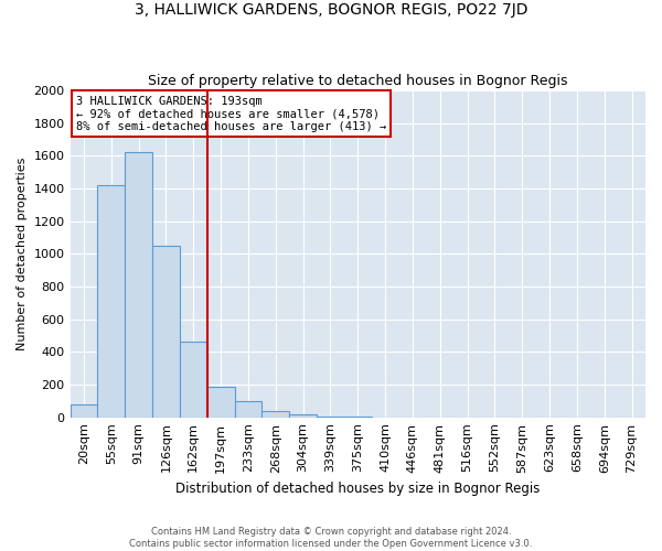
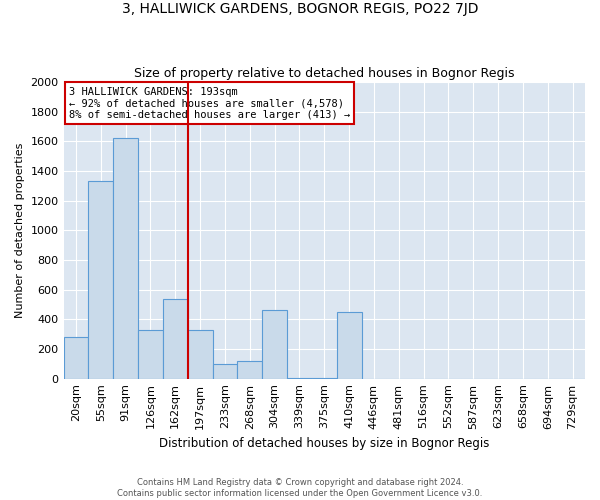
20sqm: 80 -> 280
55sqm: 1420 -> 1330
126sqm: 1050 -> 330
162sqm: 460 -> 540
197sqm: 190 -> 330
268sqm: 40 -> 120
304sqm: 20 -> 460
410sqm: 0 -> 450
